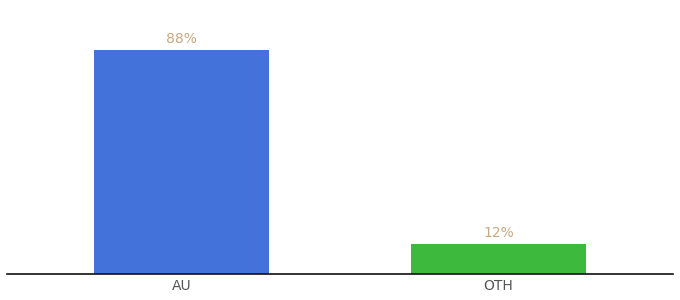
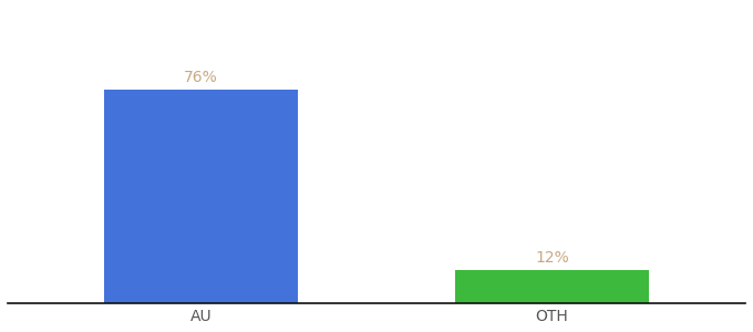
AU: 88% -> 76%
